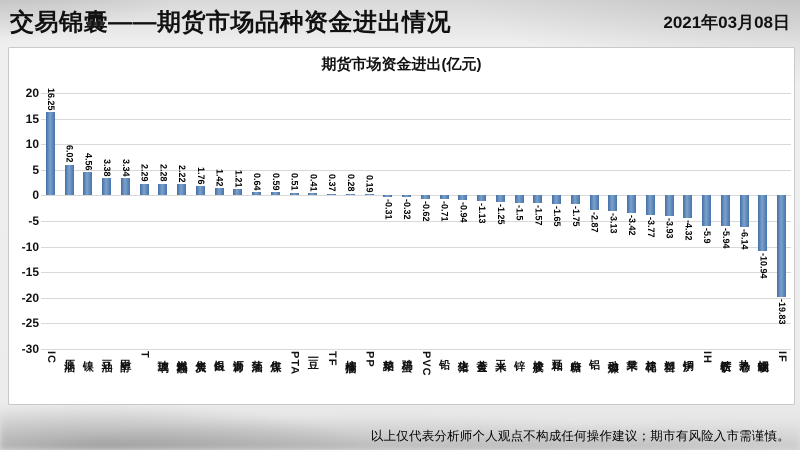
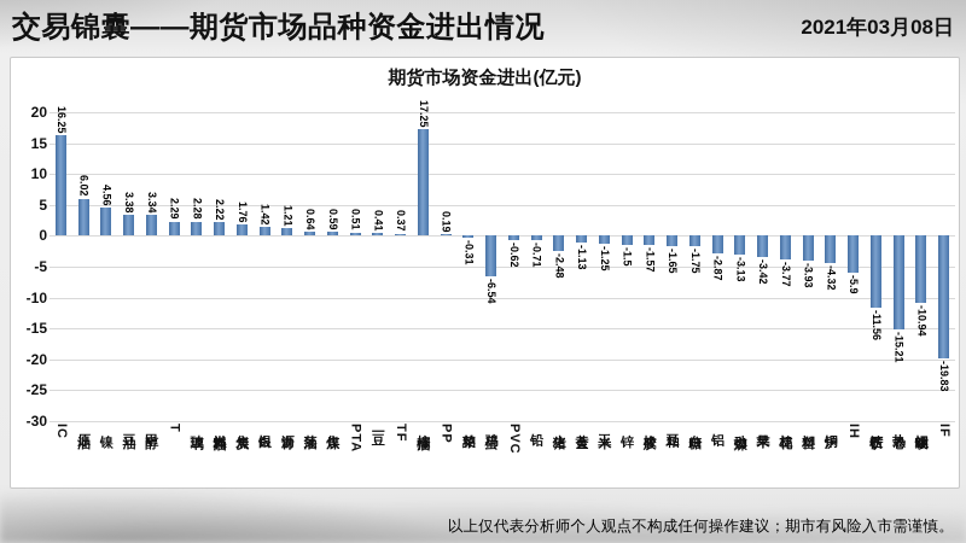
棕榈油: 0.28 -> 17.25
鸡蛋: -0.32 -> -6.54
生猪: -0.94 -> -2.48
铁矿石: -5.94 -> -11.56
热卷: -6.14 -> -15.21
